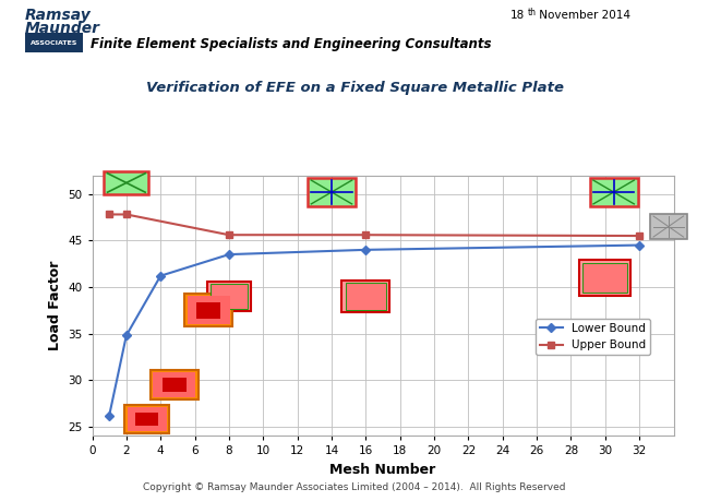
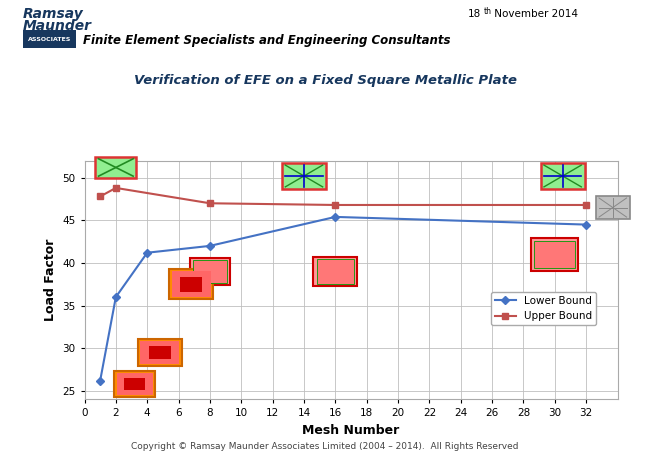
Lower Bound/2: 34.8 -> 36.0
Upper Bound/2: 47.8 -> 48.8
Lower Bound/8: 43.5 -> 42.0
Upper Bound/8: 45.6 -> 47.0
Lower Bound/16: 44.0 -> 45.4
Upper Bound/16: 45.6 -> 46.8
Upper Bound/32: 45.5 -> 46.8
